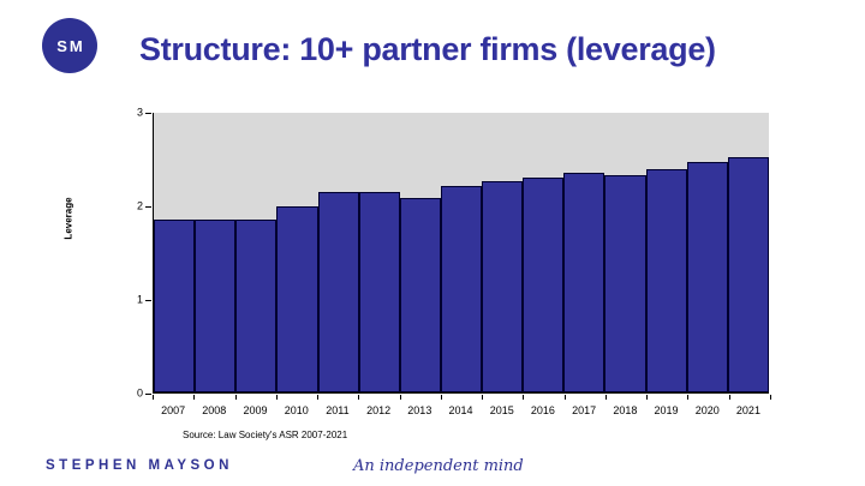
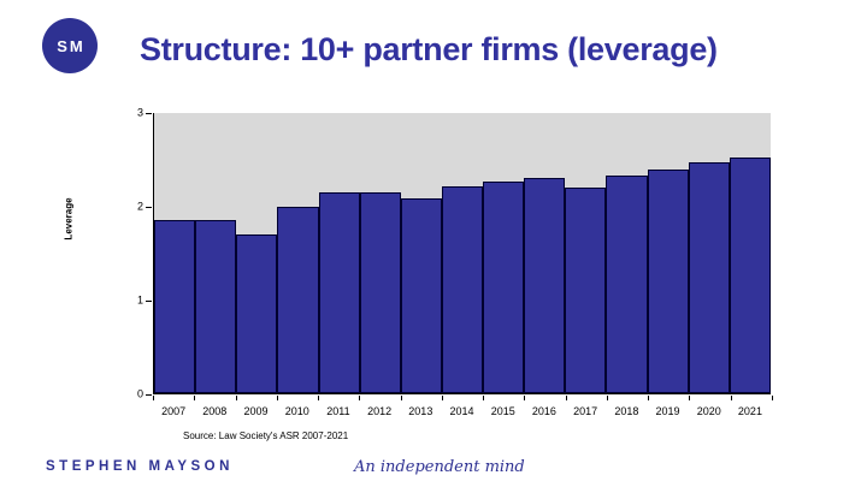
2009: 1.9 -> 1.7
2017: 2.4 -> 2.2
